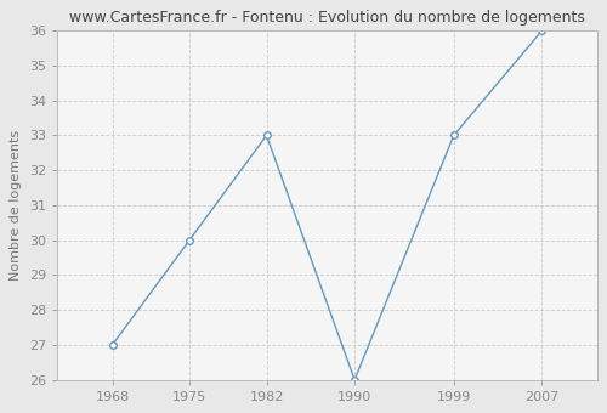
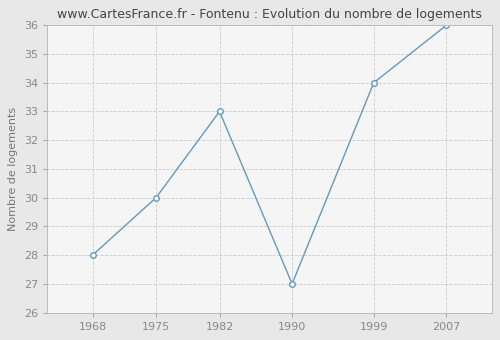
1968: 27 -> 28
1990: 26 -> 27
1999: 33 -> 34
